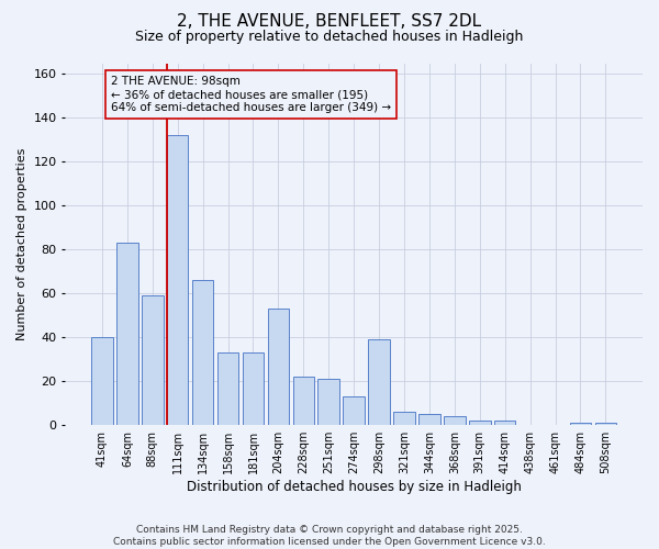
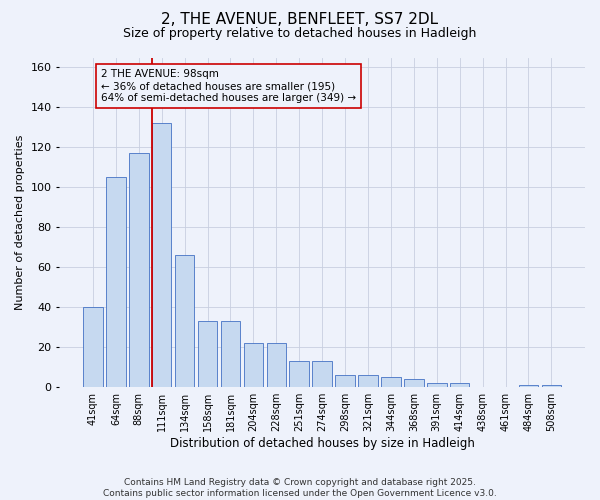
64sqm: 83 -> 105
88sqm: 59 -> 117
204sqm: 53 -> 22
251sqm: 21 -> 13
298sqm: 39 -> 6
